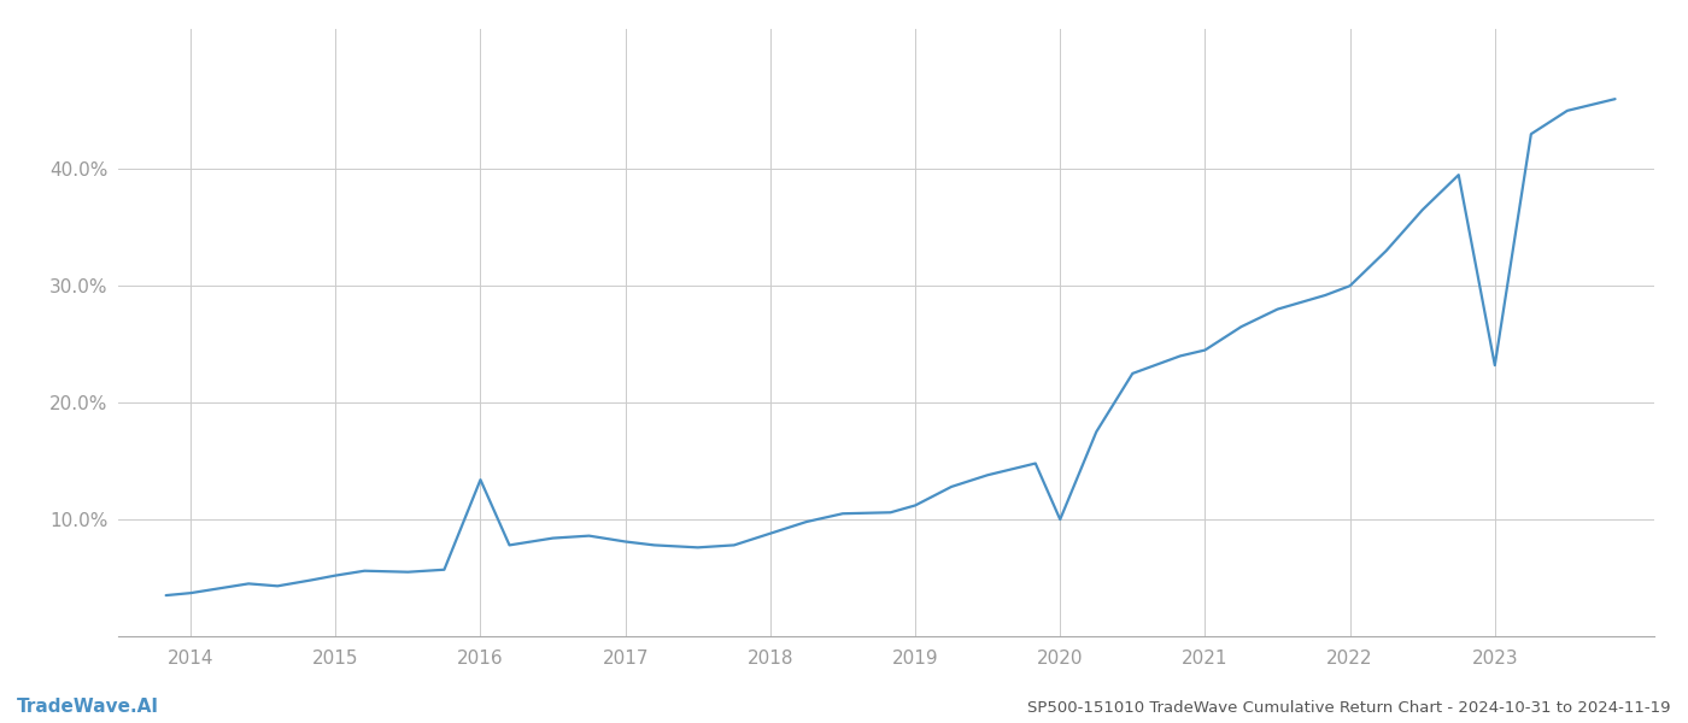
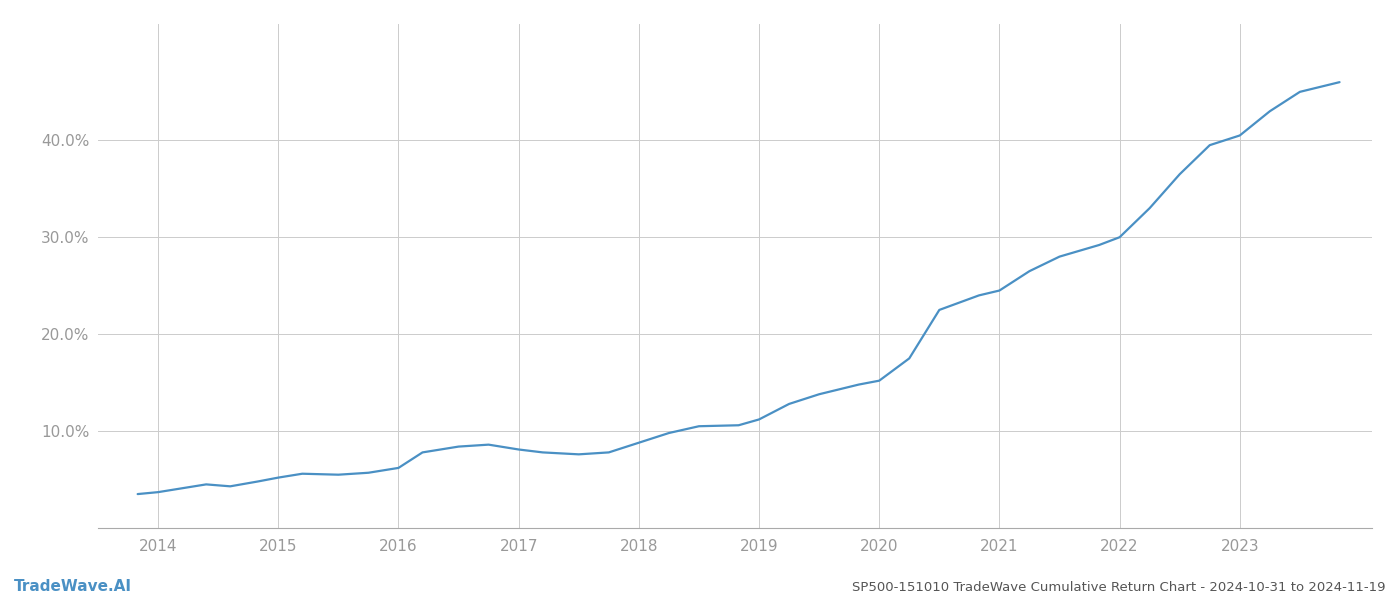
2016: 13.4% -> 6.2%
2020: 10.0% -> 15.2%
2023: 23.2% -> 40.5%
